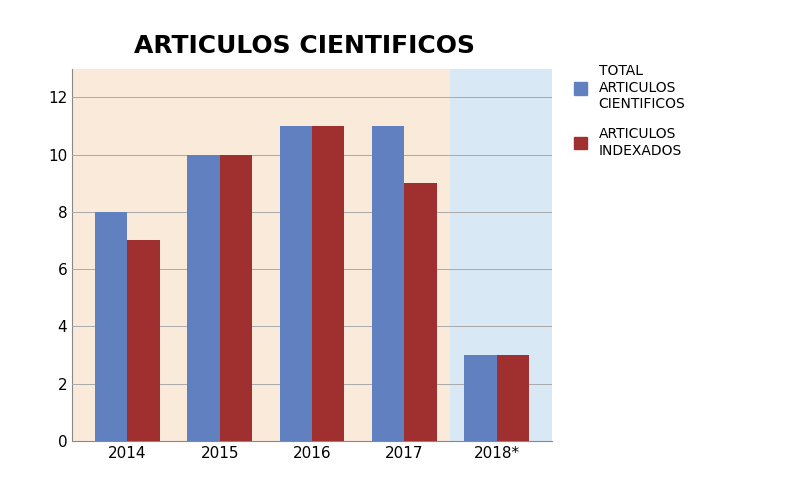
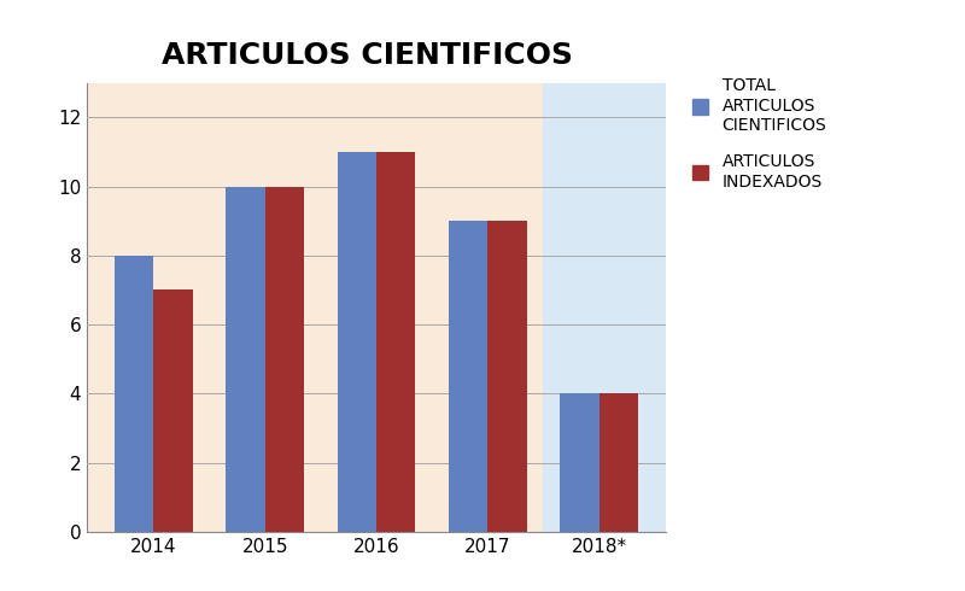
TOTAL ARTICULOS CIENTIFICOS/2017: 11 -> 9
TOTAL ARTICULOS CIENTIFICOS/2018*: 3 -> 4
ARTICULOS INDEXADOS/2018*: 3 -> 4
